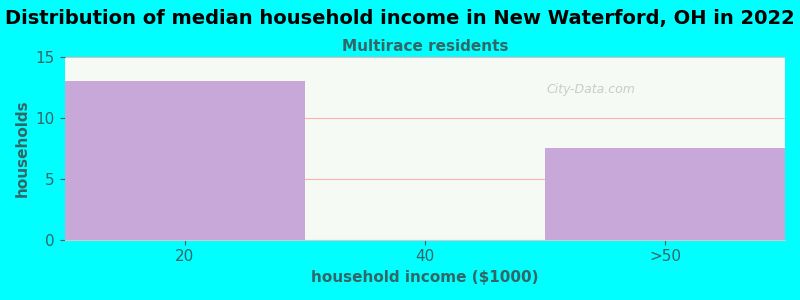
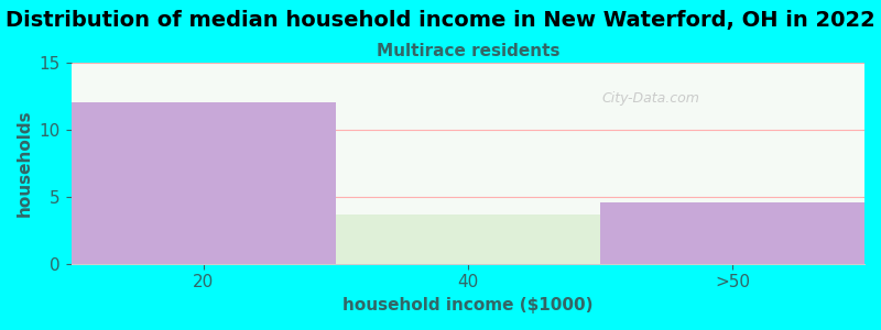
20: 13.0 -> 12.0
40: 0.0 -> 3.7
>50: 7.5 -> 4.6
